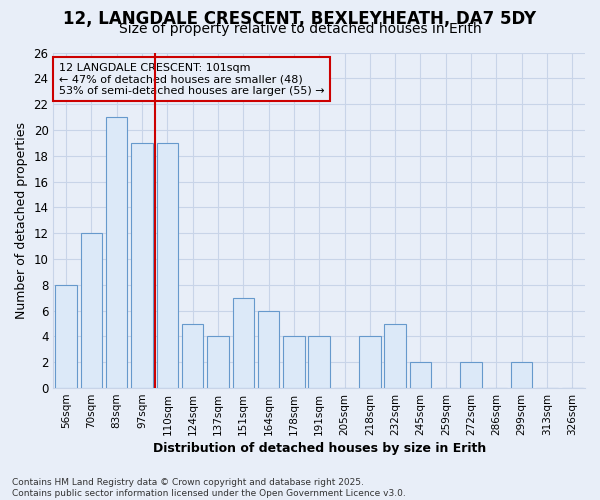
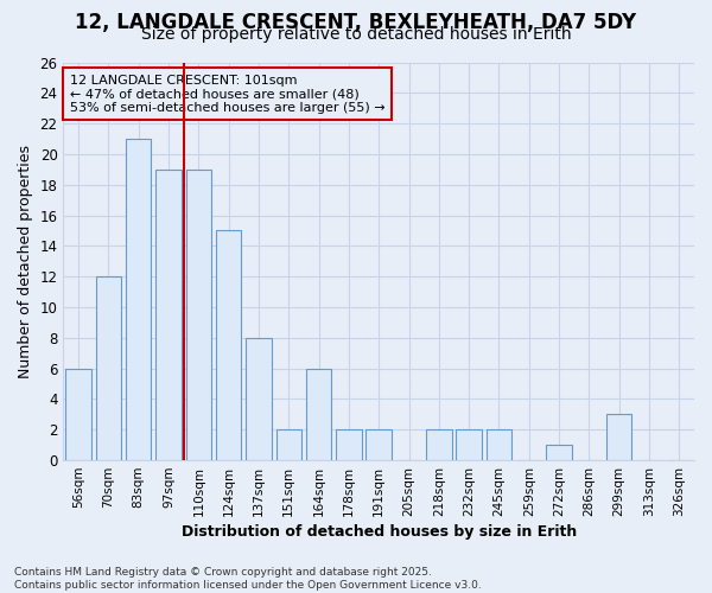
56sqm: 8 -> 6
124sqm: 5 -> 15
137sqm: 4 -> 8
151sqm: 7 -> 2
178sqm: 4 -> 2
191sqm: 4 -> 2
218sqm: 4 -> 2
232sqm: 5 -> 2
272sqm: 2 -> 1
299sqm: 2 -> 3
